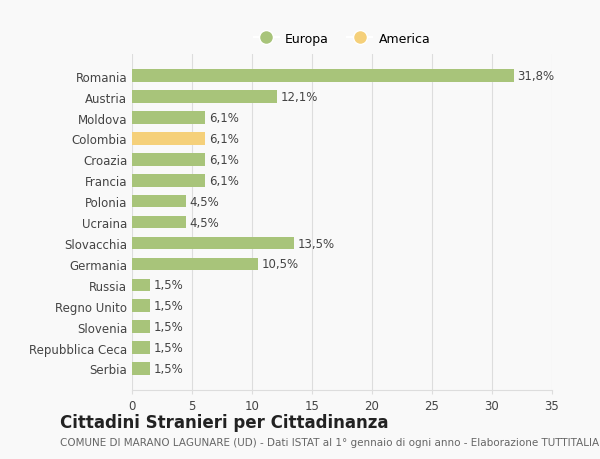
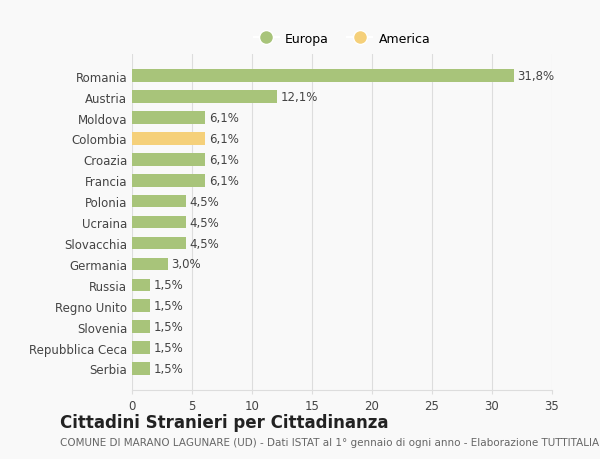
Slovacchia: 13,5% -> 4,5%
Germania: 10,5% -> 3,0%
